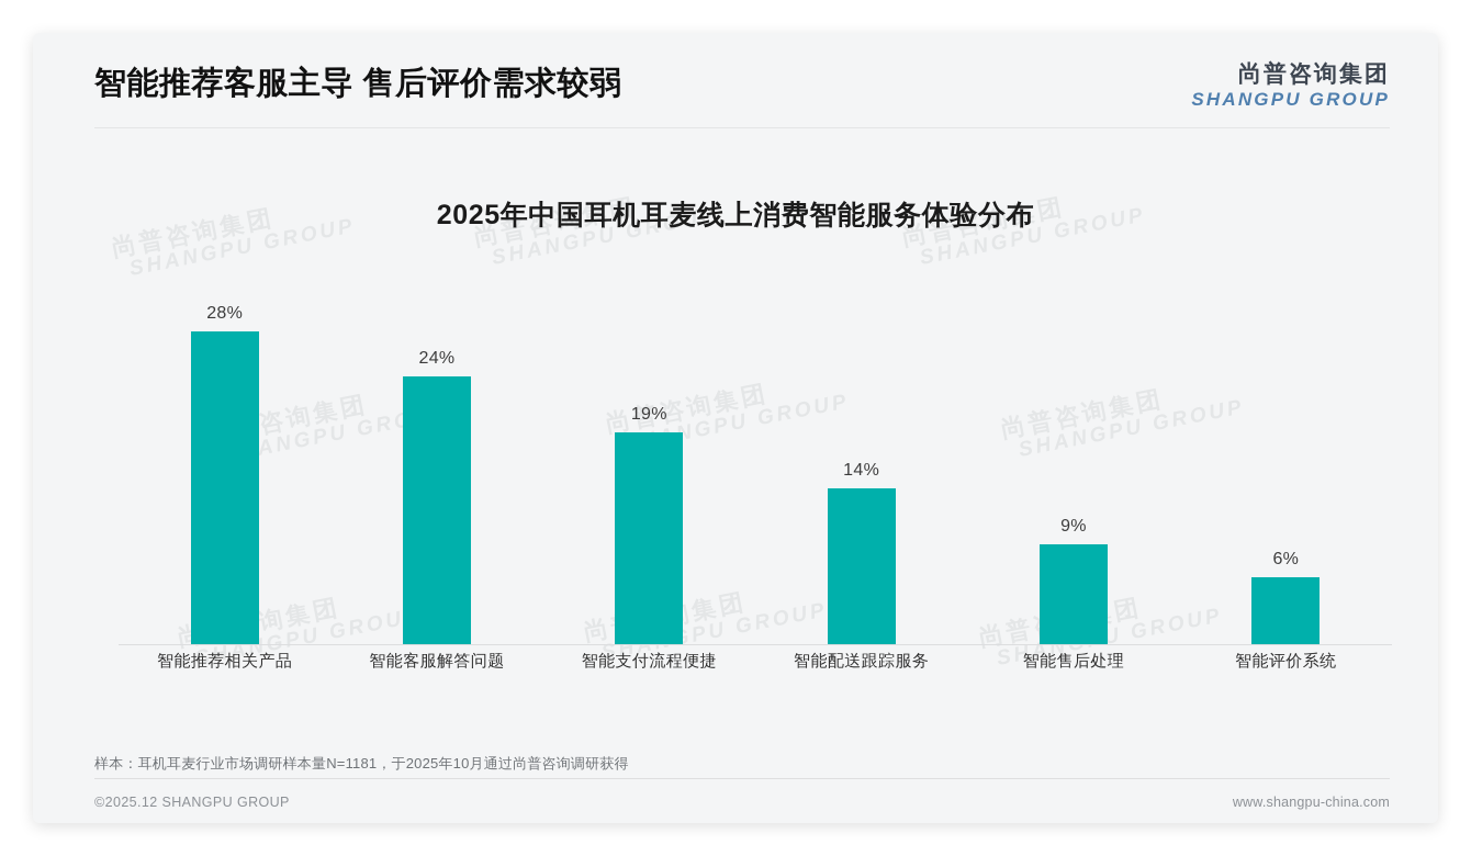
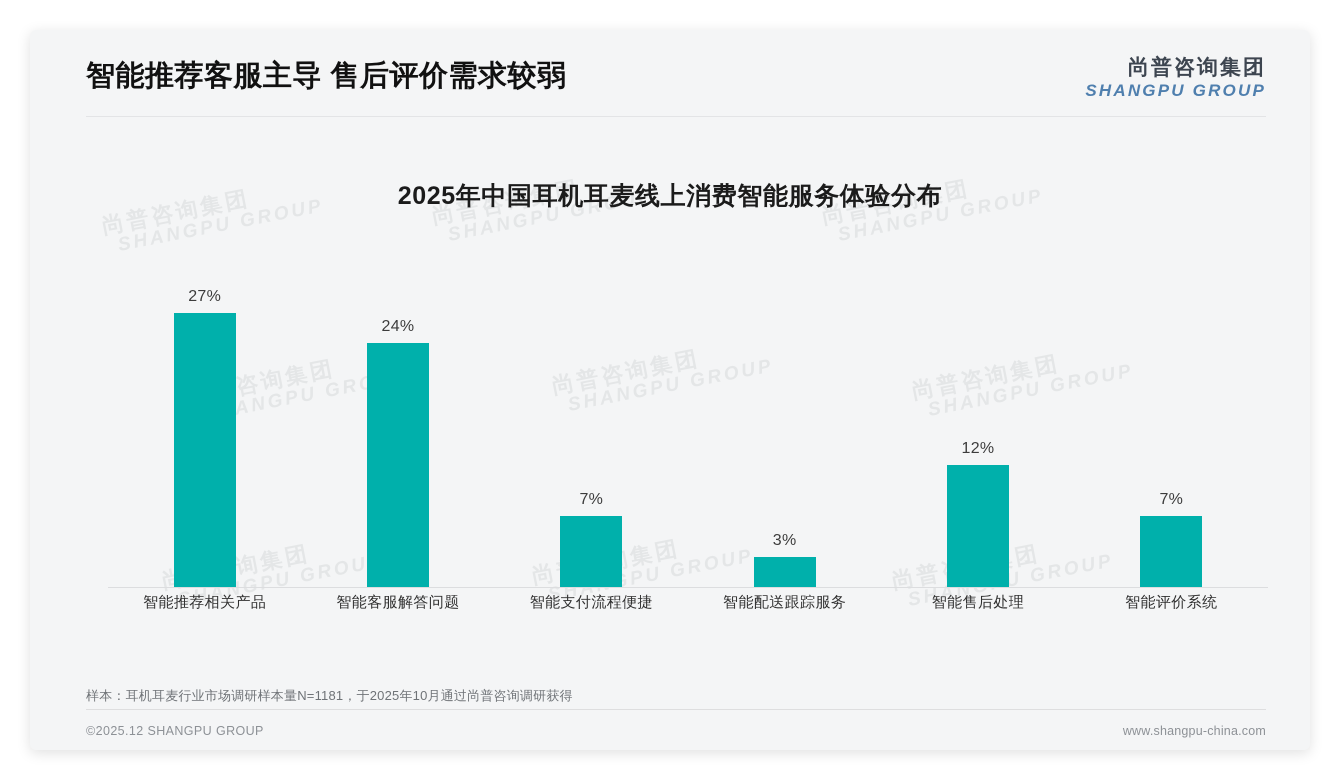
智能推荐相关产品: 28% -> 27%
智能支付流程便捷: 19% -> 7%
智能配送跟踪服务: 14% -> 3%
智能售后处理: 9% -> 12%
智能评价系统: 6% -> 7%
